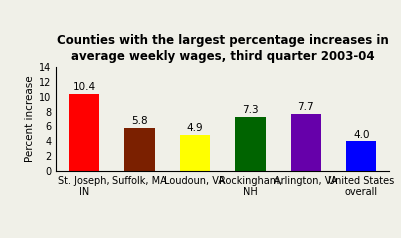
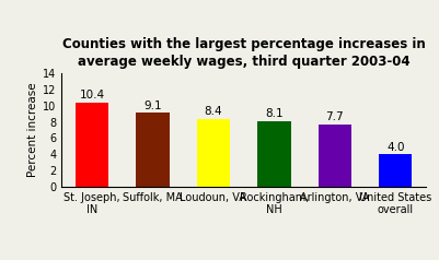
Suffolk, MA: 5.8 -> 9.1
Loudoun, VA: 4.9 -> 8.4
Rockingham, NH: 7.3 -> 8.1
